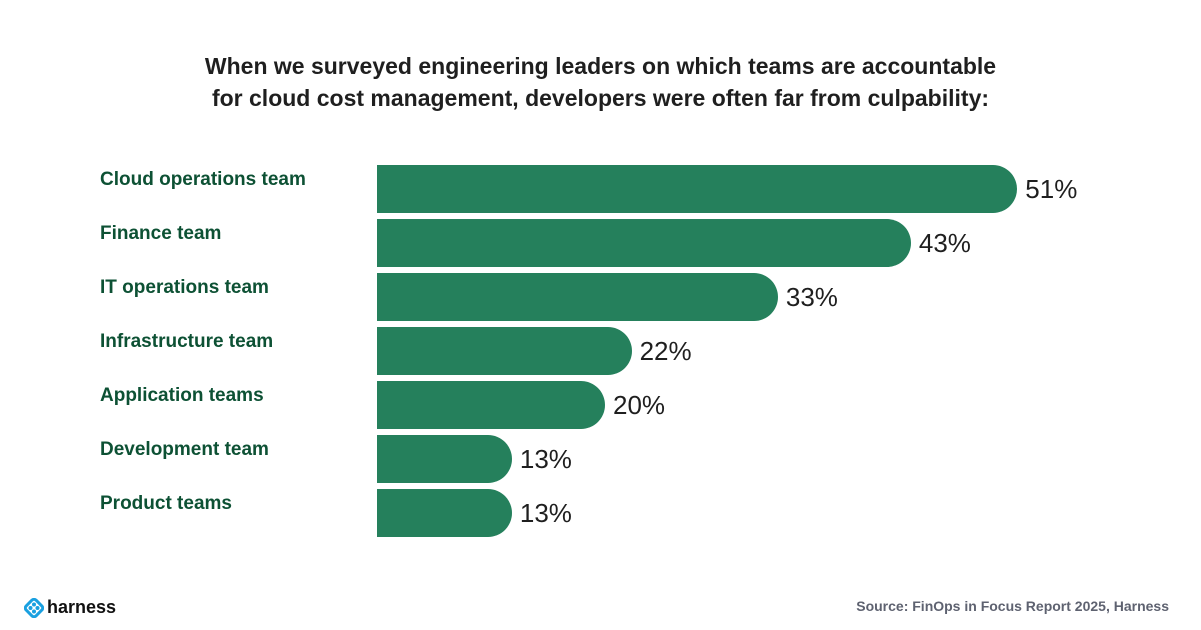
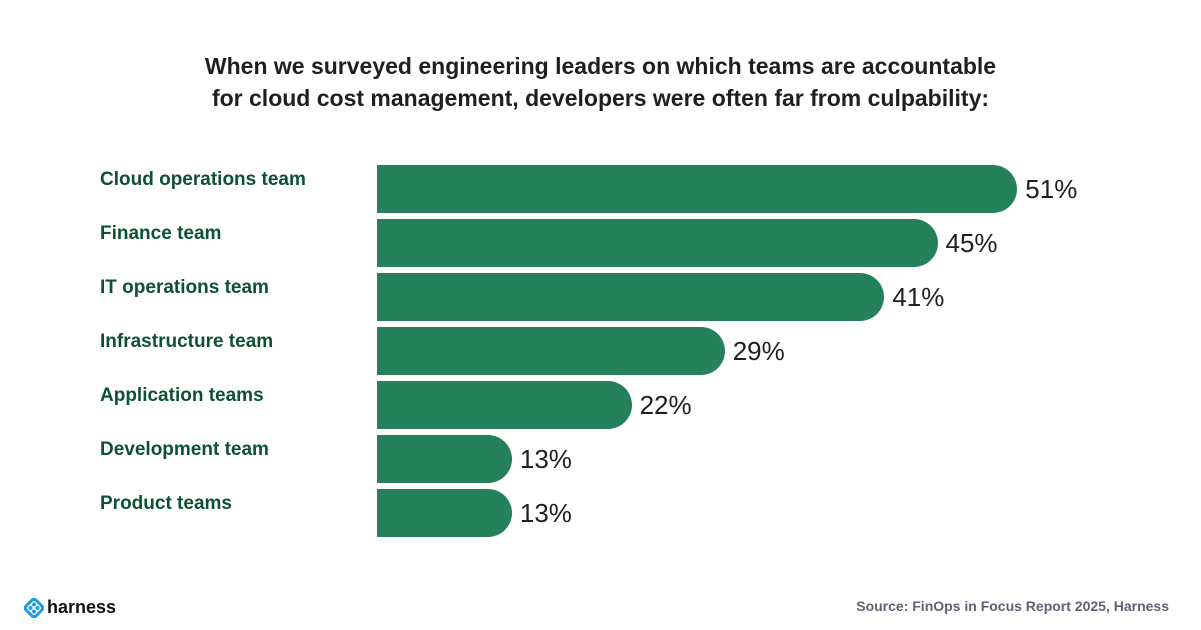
Finance team: 43% -> 45%
IT operations team: 33% -> 41%
Infrastructure team: 22% -> 29%
Application teams: 20% -> 22%
